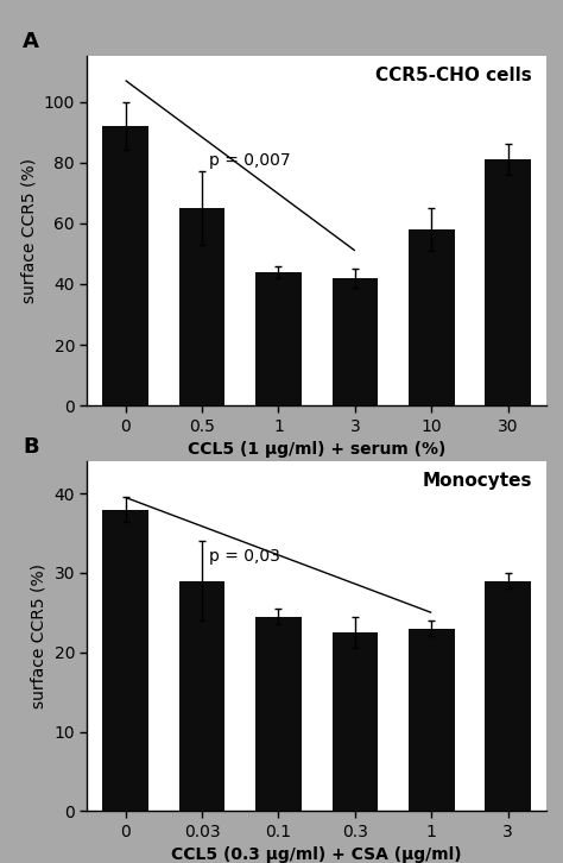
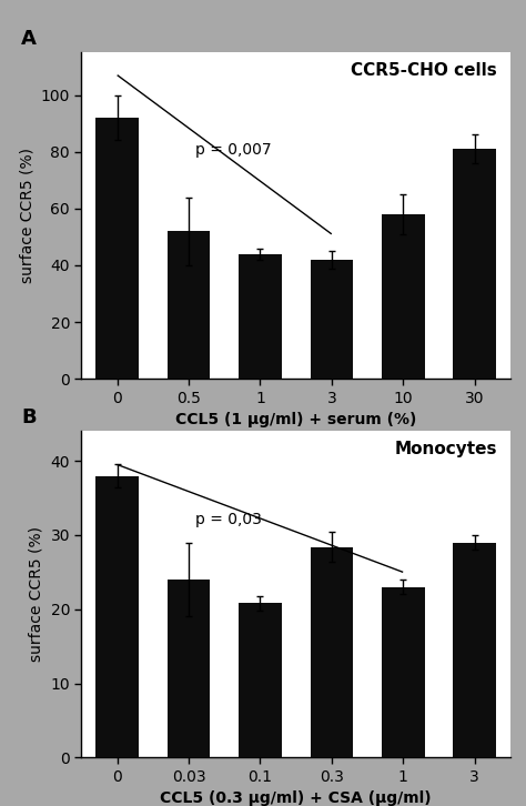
0.5: 65 -> 52
0.03: 29.0 -> 24.0
0.1: 24.5 -> 20.8
0.3: 22.5 -> 28.4
